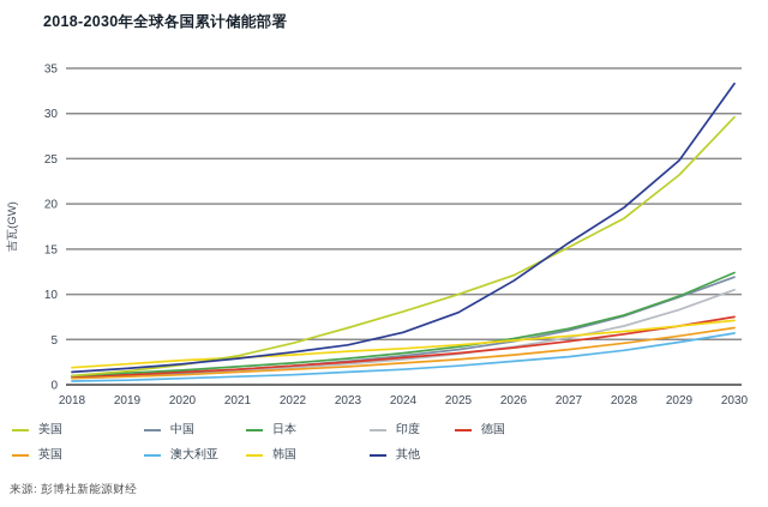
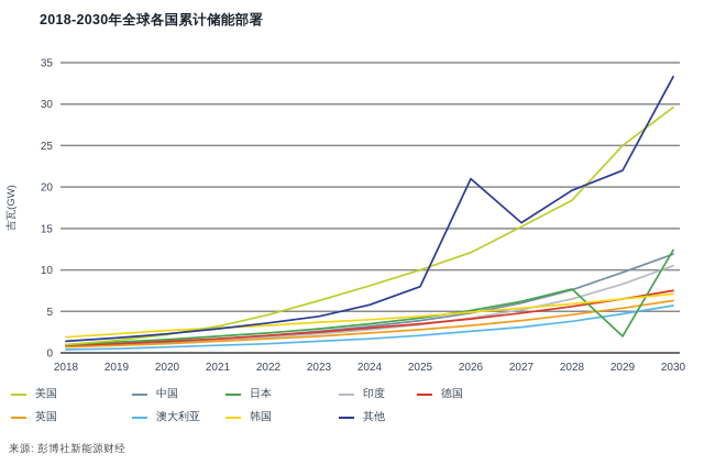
其他/2026: 12 -> 21
美国/2029: 23 -> 25
日本/2029: 10 -> 2
其他/2029: 25 -> 22
